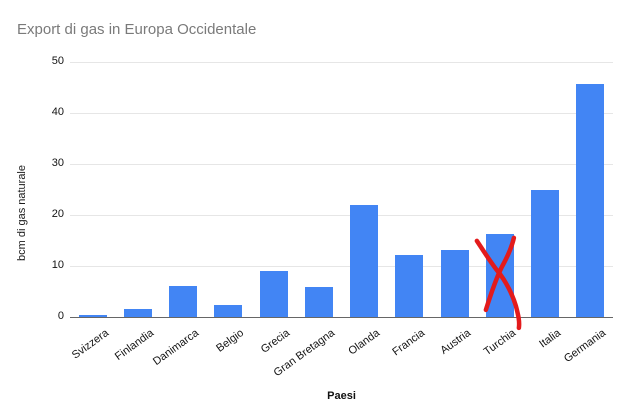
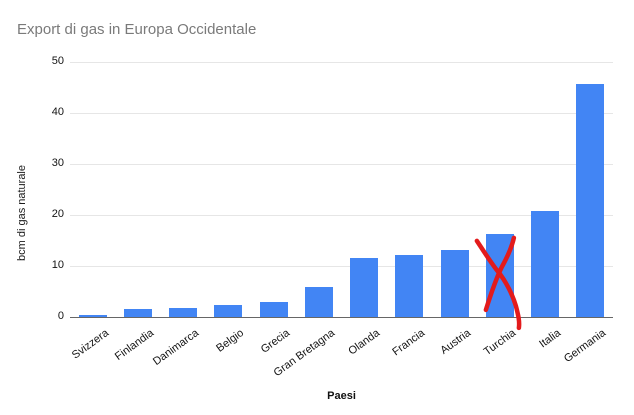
Danimarca: 6 -> 2
Grecia: 9 -> 3
Olanda: 22 -> 12
Italia: 25 -> 21
